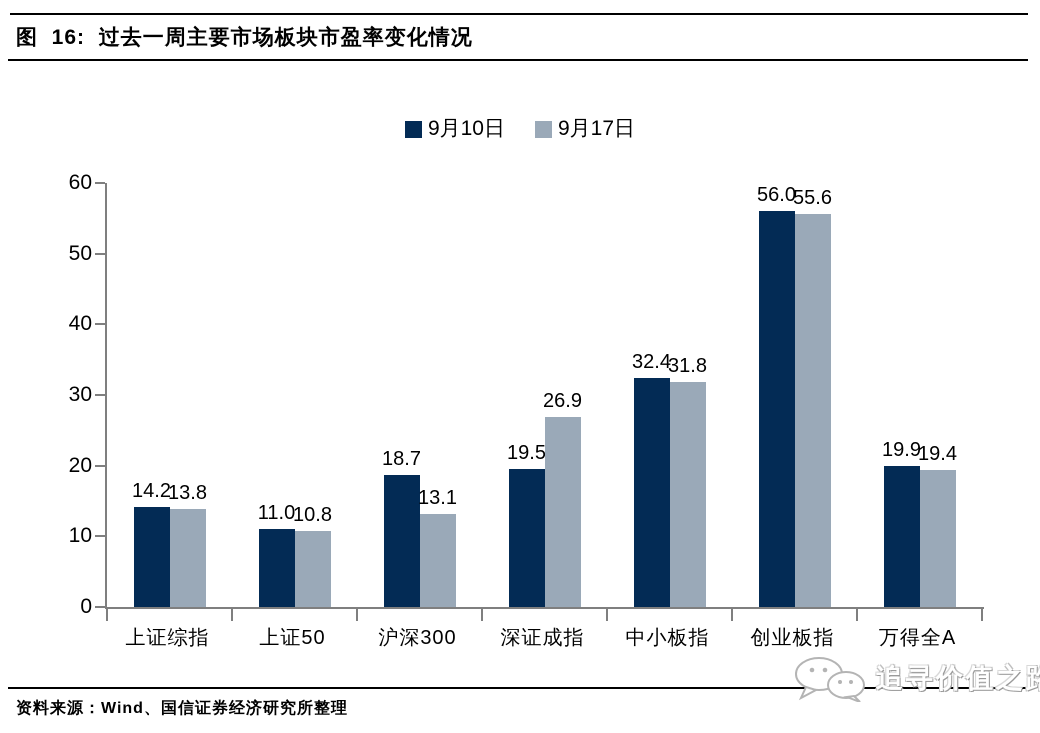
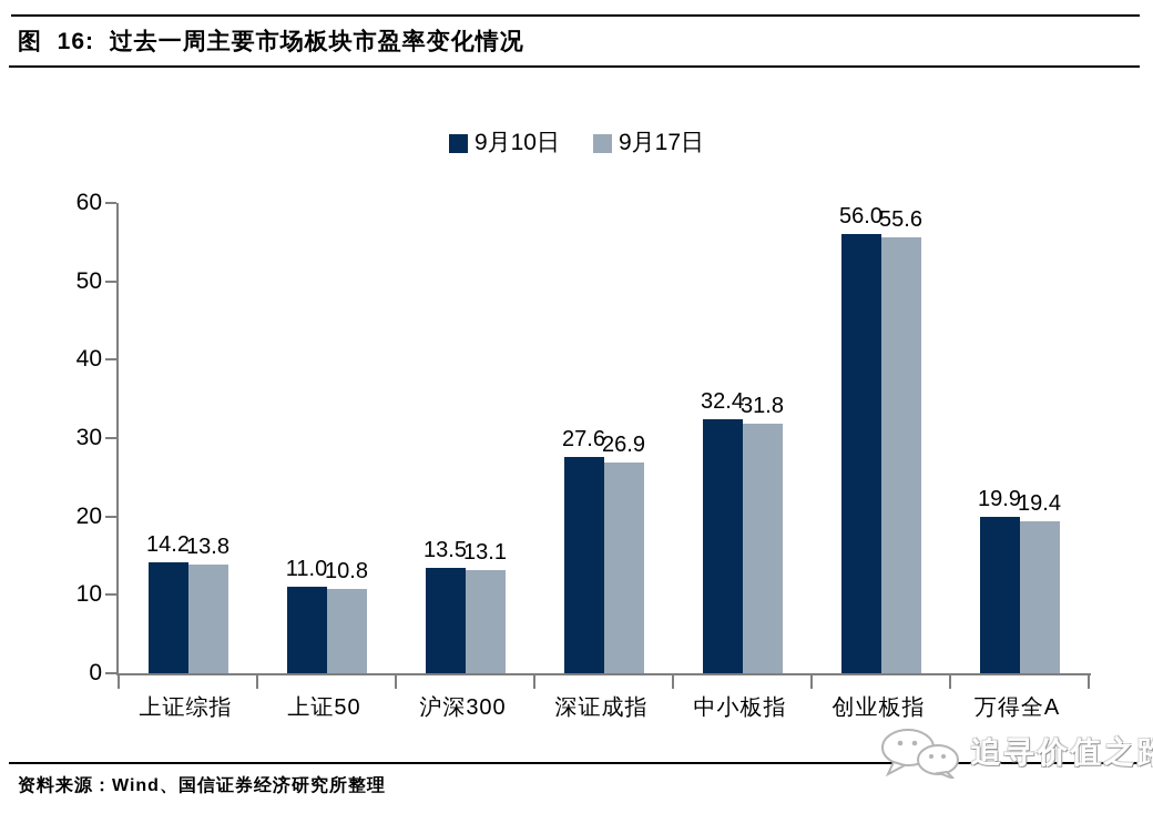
9月10日/沪深300: 18.7 -> 13.5
9月10日/深证成指: 19.5 -> 27.6
